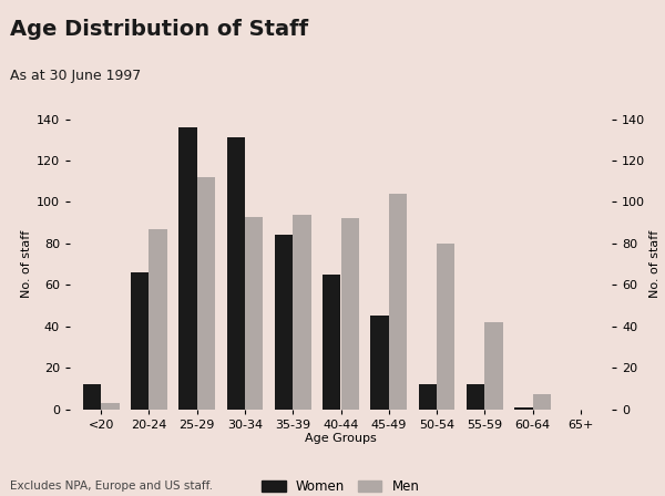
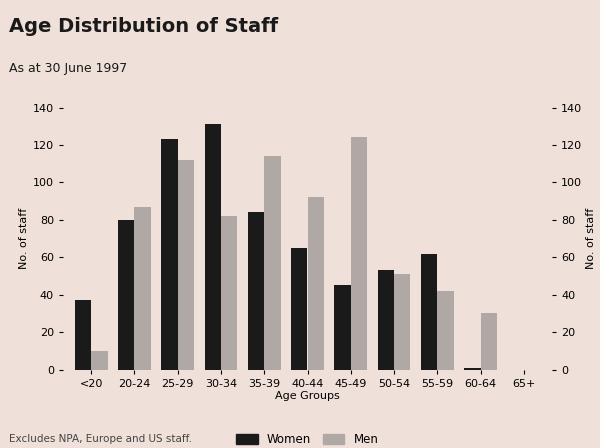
Women/<20: 12 -> 37
Men/<20: 3 -> 10
Women/20-24: 66 -> 80
Women/25-29: 136 -> 123
Men/30-34: 93 -> 82
Men/35-39: 94 -> 114
Men/45-49: 104 -> 124
Women/50-54: 12 -> 53
Men/50-54: 80 -> 51
Women/55-59: 12 -> 62
Men/60-64: 7 -> 30
